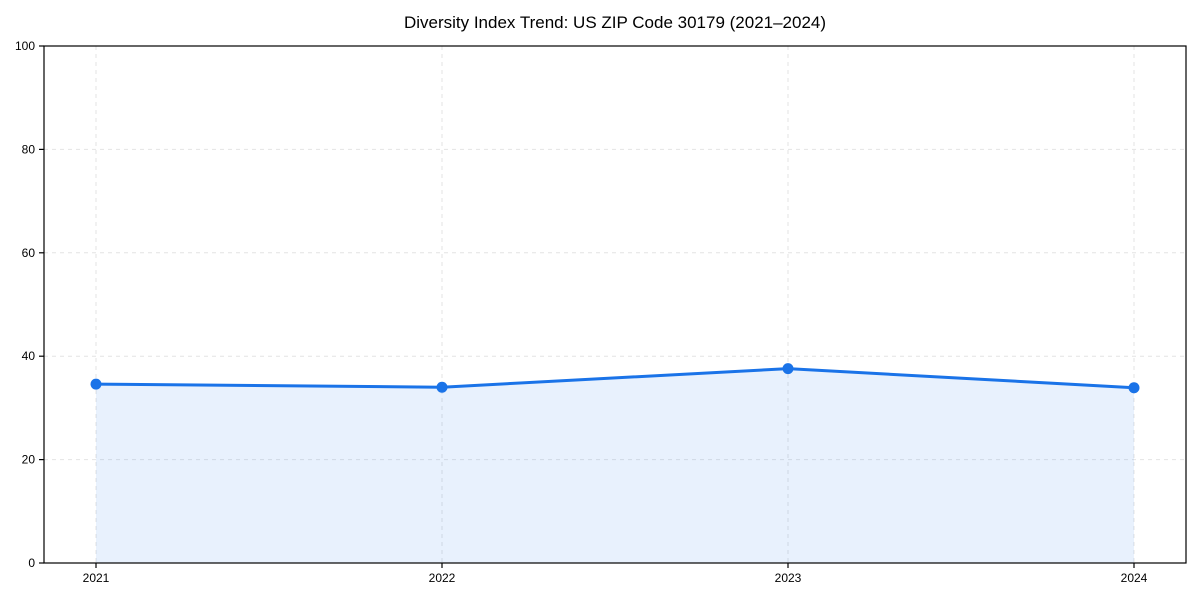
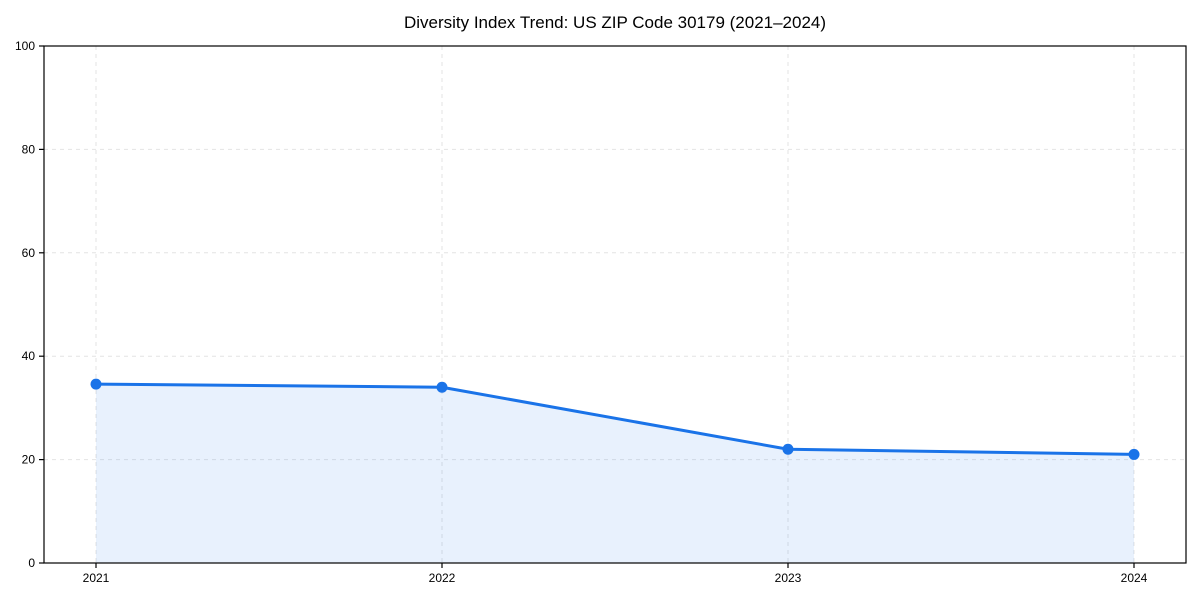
2023: 38 -> 22
2024: 34 -> 21
